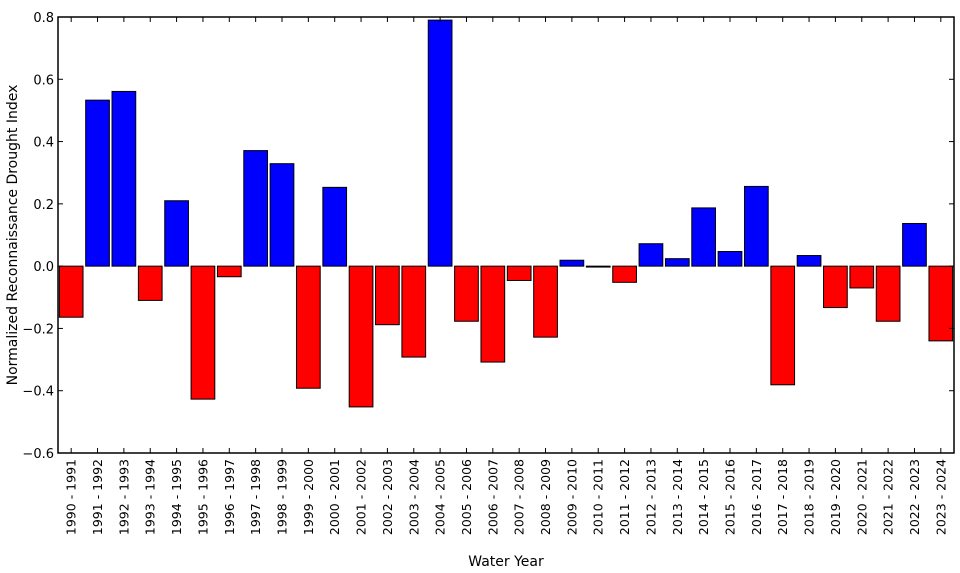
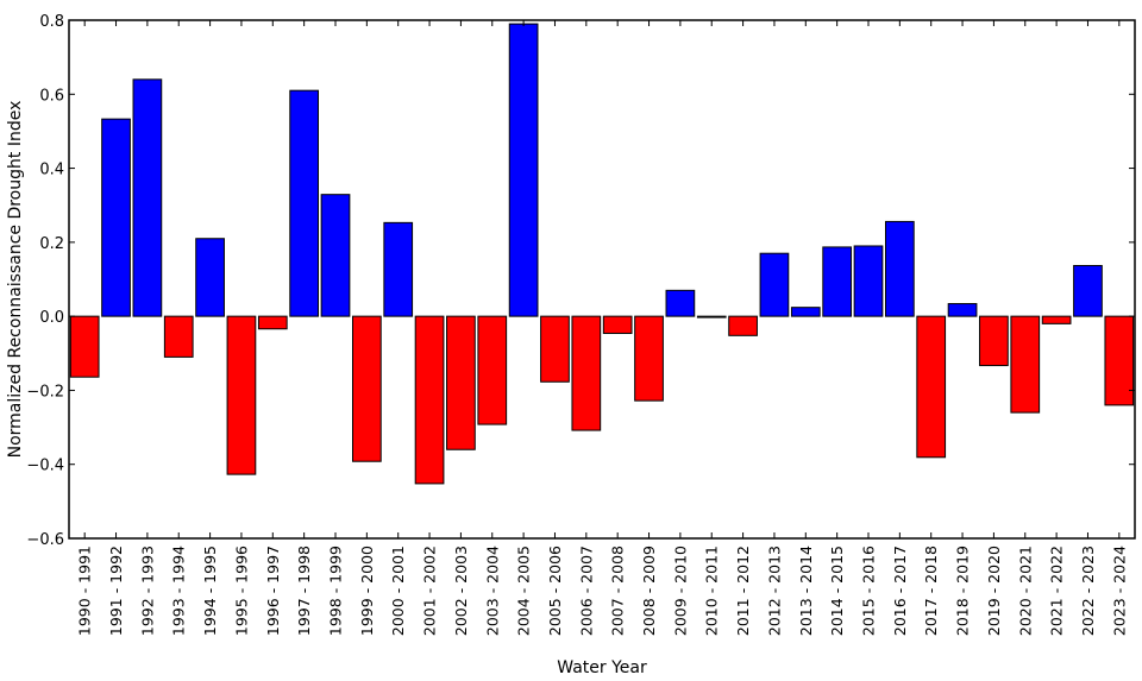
1992 - 1993: 0.56 -> 0.64
1997 - 1998: 0.37 -> 0.61
2002 - 2003: -0.19 -> -0.36
2009 - 2010: 0.02 -> 0.07
2012 - 2013: 0.07 -> 0.17
2015 - 2016: 0.05 -> 0.19
2020 - 2021: -0.07 -> -0.26
2021 - 2022: -0.18 -> -0.02
